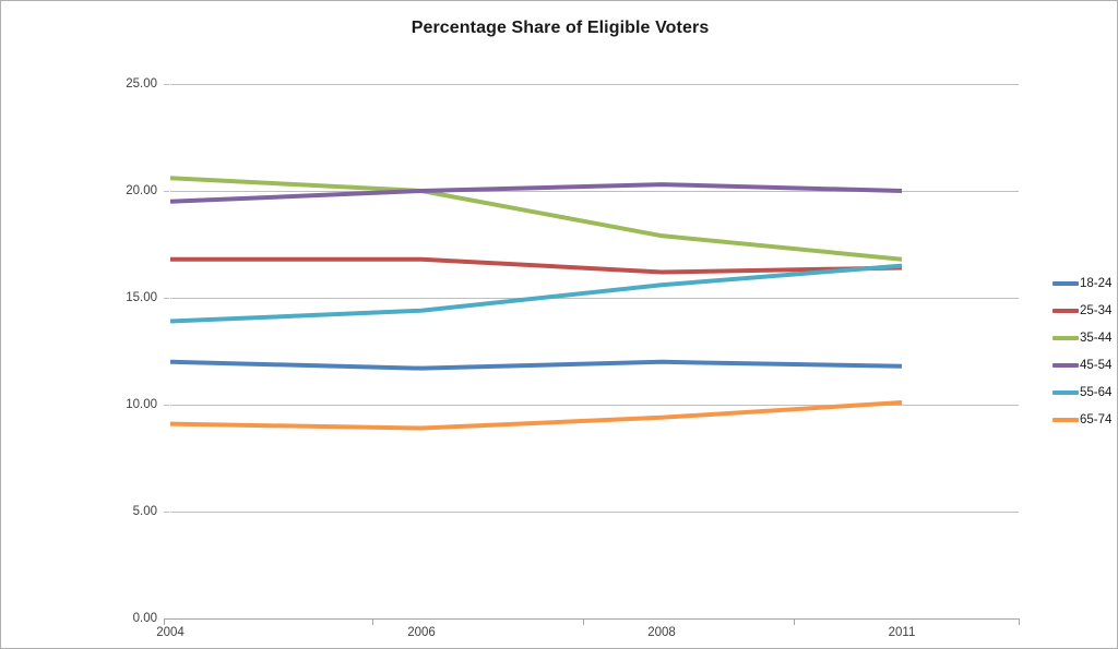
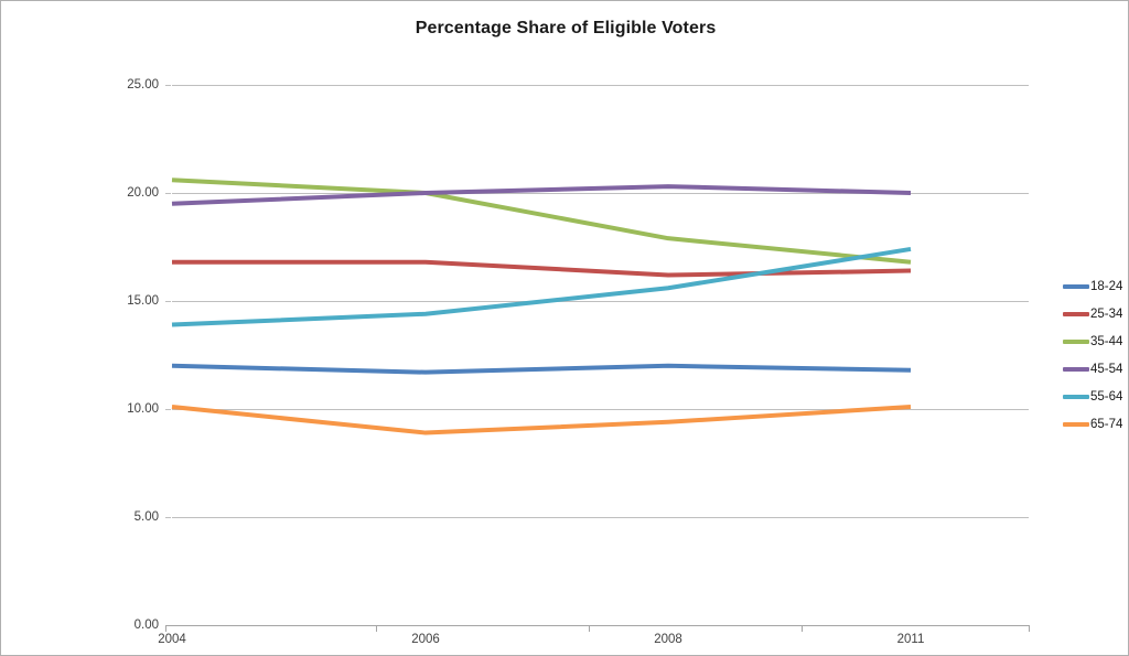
65-74/2004: 9.1 -> 10.1
55-64/2011: 16.5 -> 17.4
